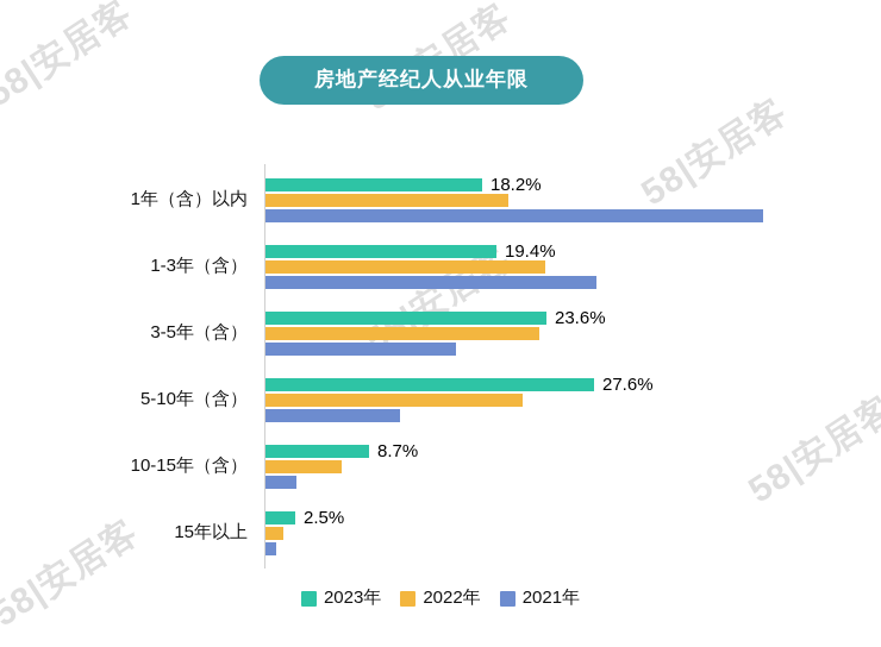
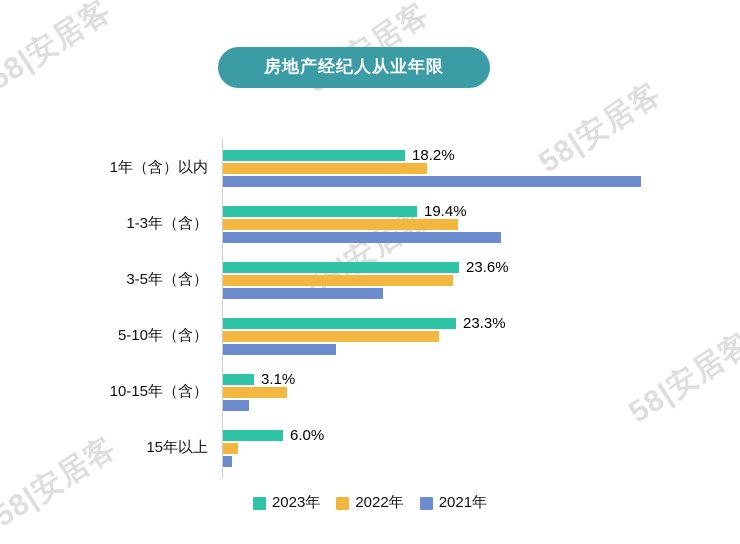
2023年/5-10年（含）: 27.6% -> 23.3%
2023年/10-15年（含）: 8.7% -> 3.1%
2023年/15年以上: 2.5% -> 6.0%
